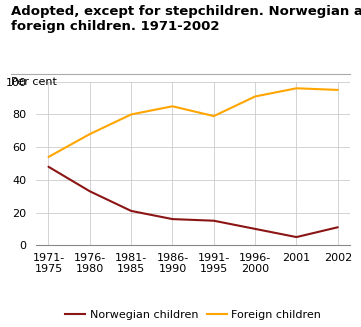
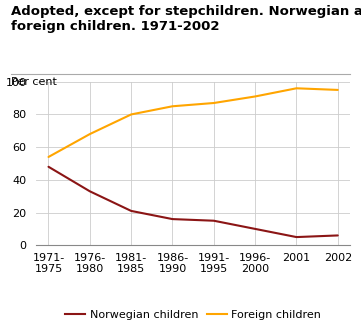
Foreign children/1991- 1995: 79 -> 87
Norwegian children/2002: 11 -> 6
